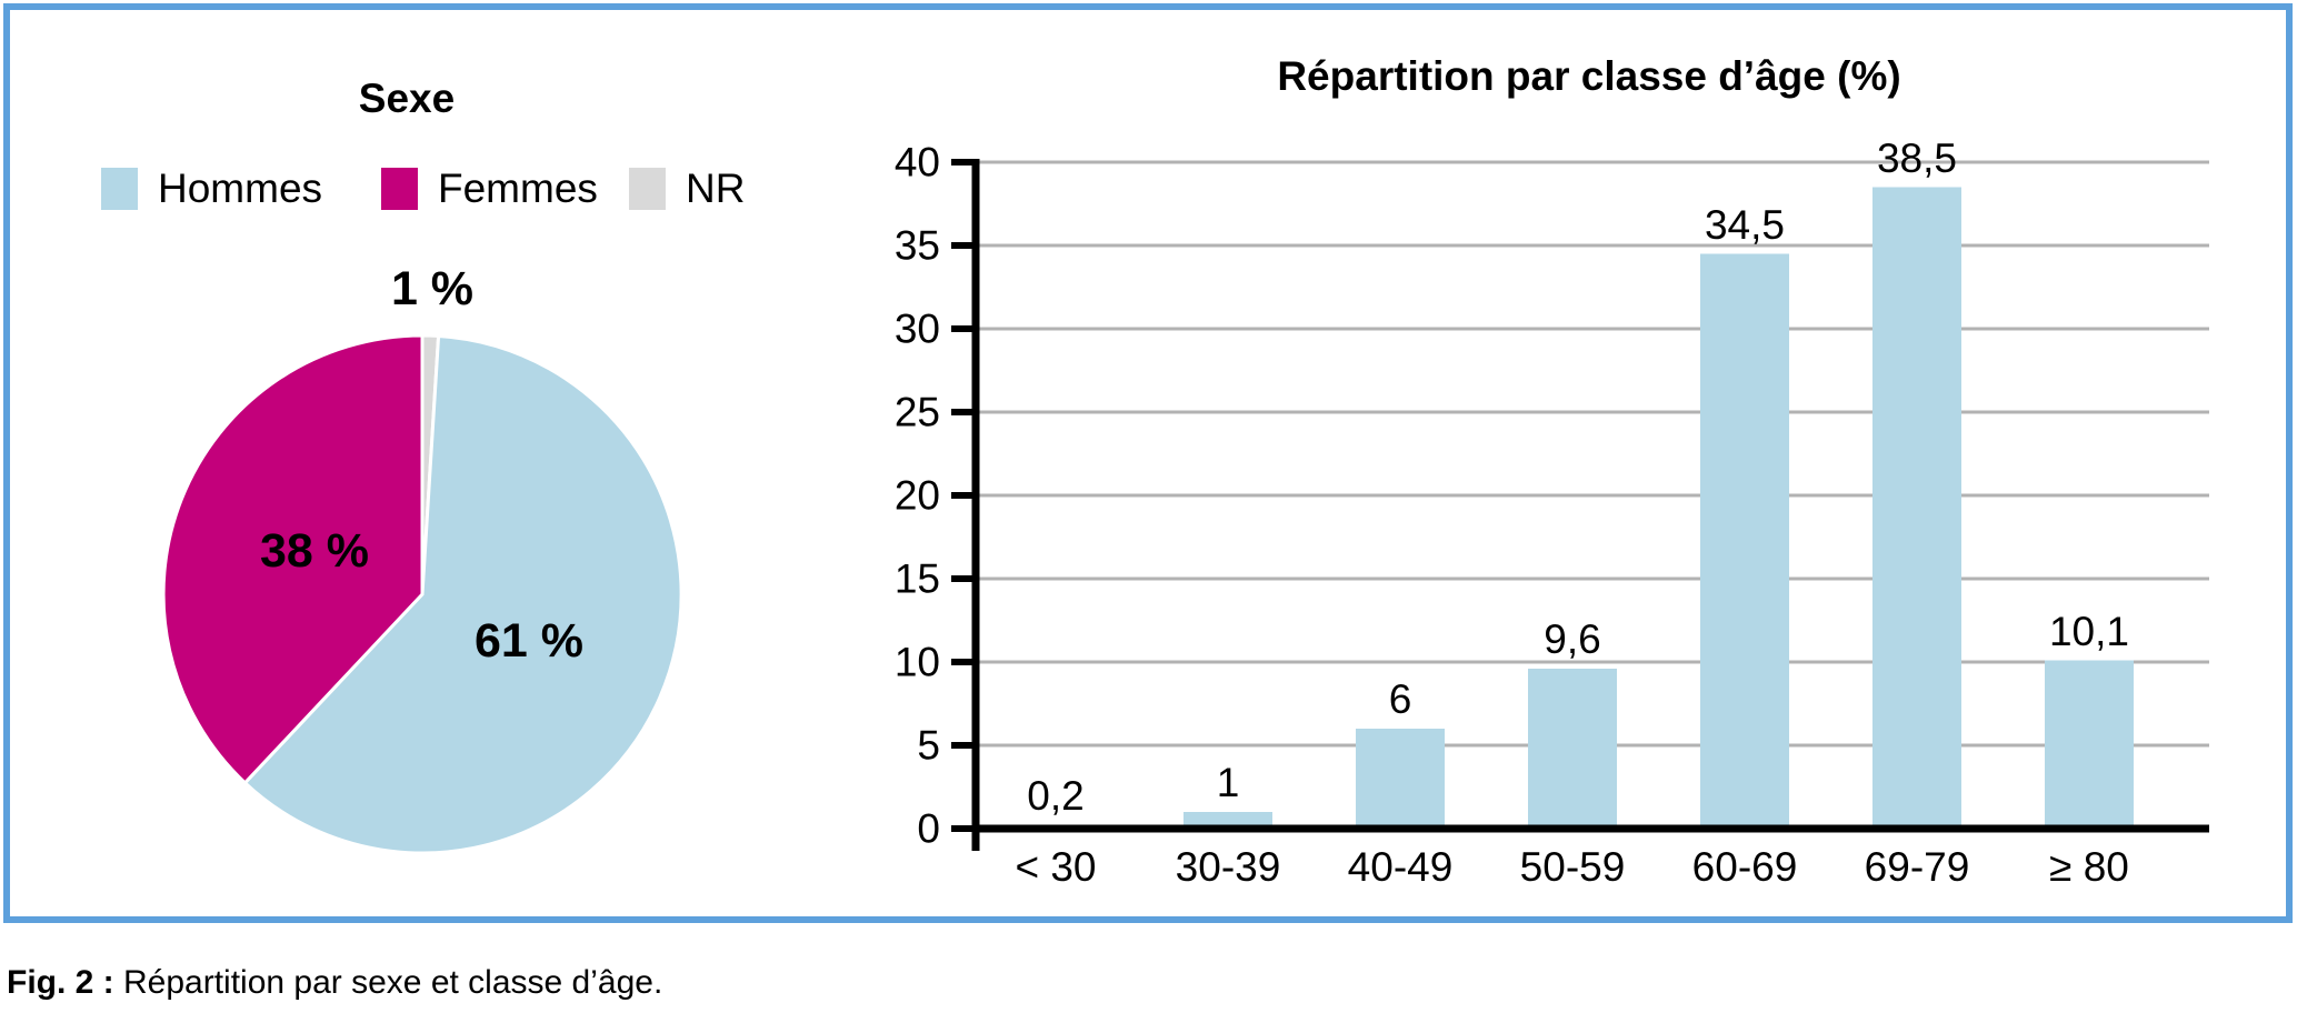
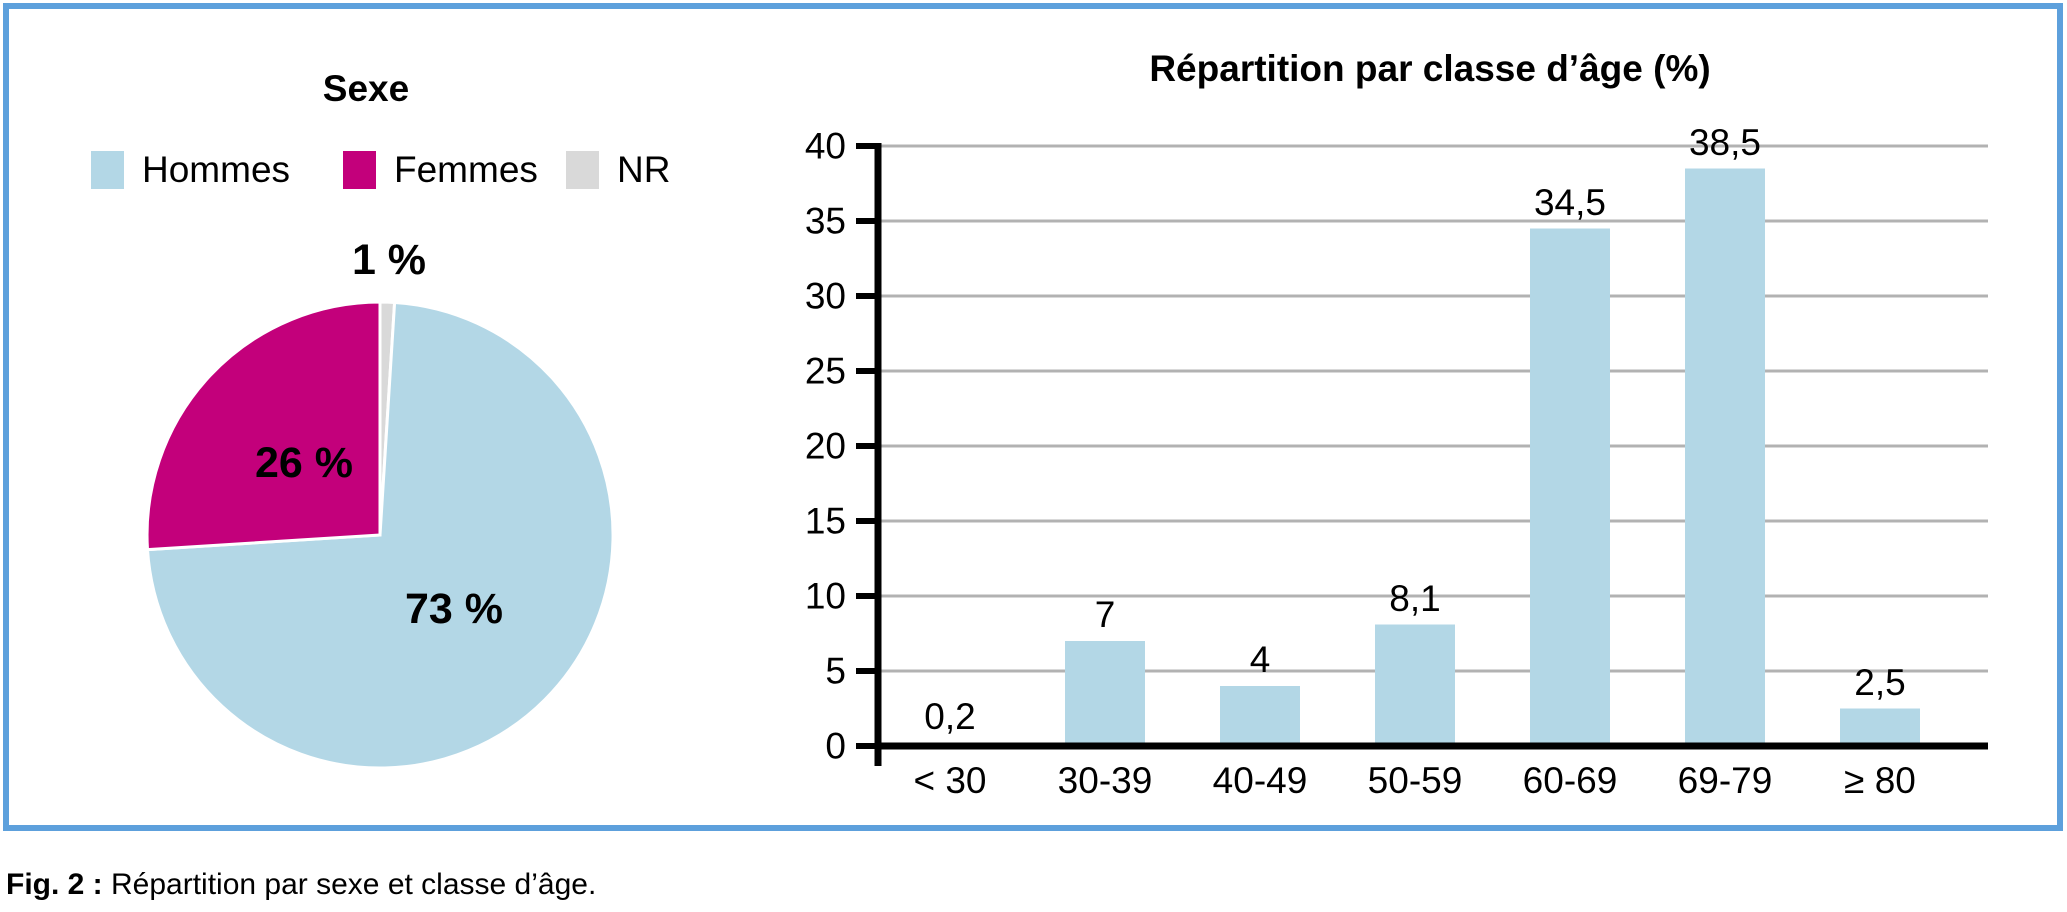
Sexe/Hommes: 61 -> 73
Sexe/Femmes: 38 -> 26
Répartition par classe d’âge (%)/30-39: 1 -> 7
Répartition par classe d’âge (%)/40-49: 6 -> 4
Répartition par classe d’âge (%)/50-59: 9,6 -> 8,1
Répartition par classe d’âge (%)/≥ 80: 10,1 -> 2,5
